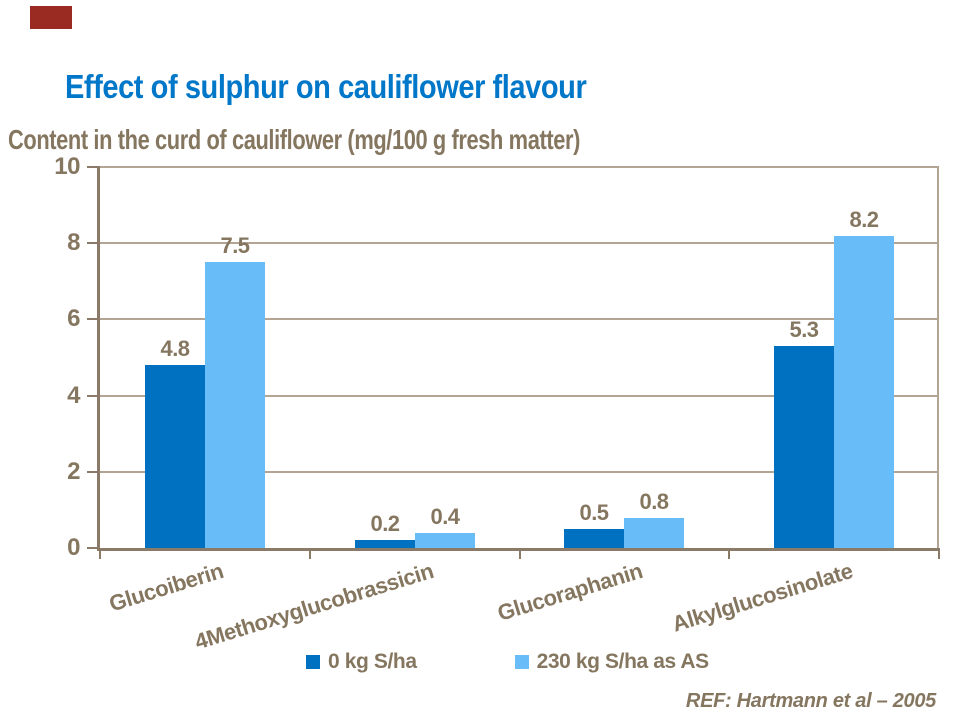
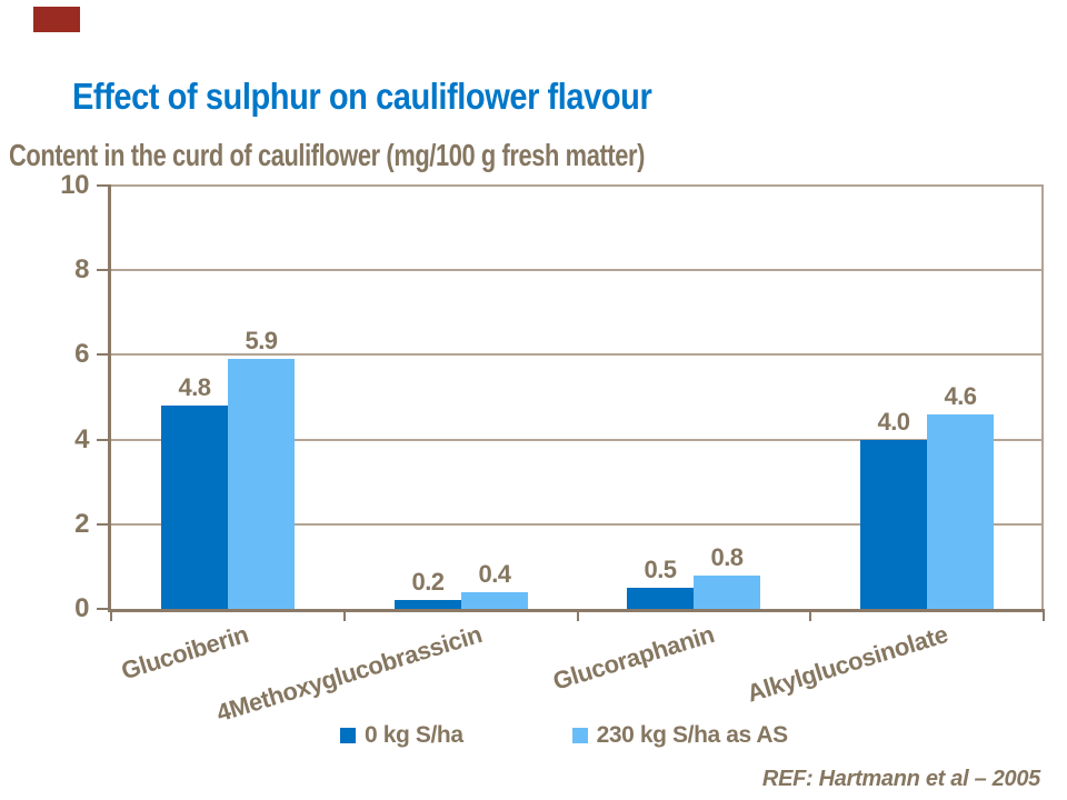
230 kg S/ha as AS/Glucoiberin: 7.5 -> 5.9
0 kg S/ha/Alkylglucosinolate: 5.3 -> 4.0
230 kg S/ha as AS/Alkylglucosinolate: 8.2 -> 4.6
